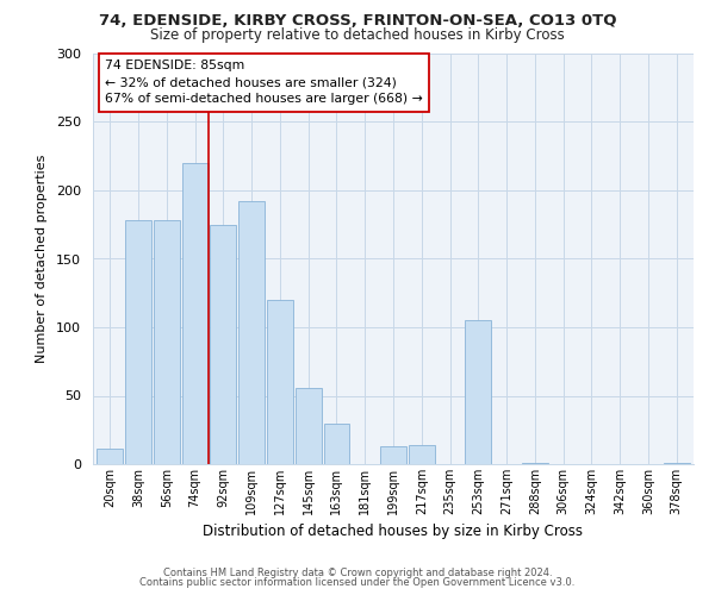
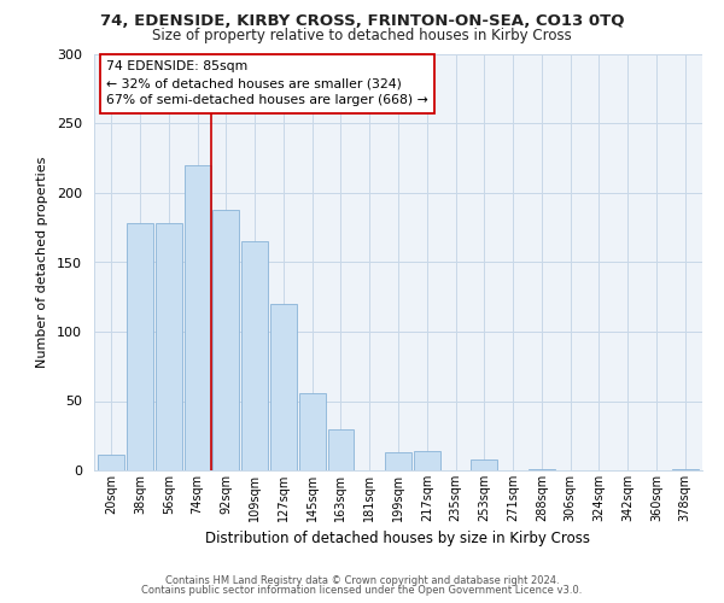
92sqm: 175 -> 188
109sqm: 192 -> 165
253sqm: 105 -> 8
